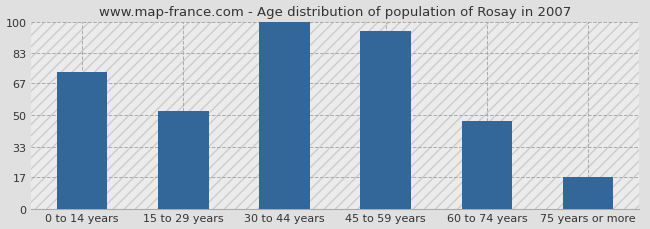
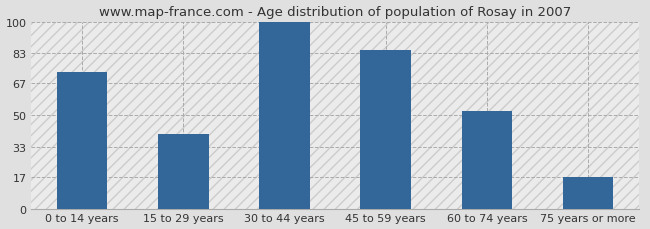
15 to 29 years: 52 -> 40
45 to 59 years: 95 -> 85
60 to 74 years: 47 -> 52
